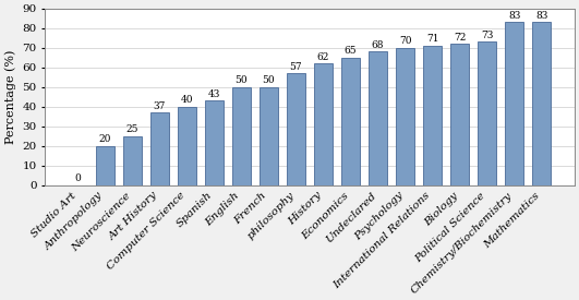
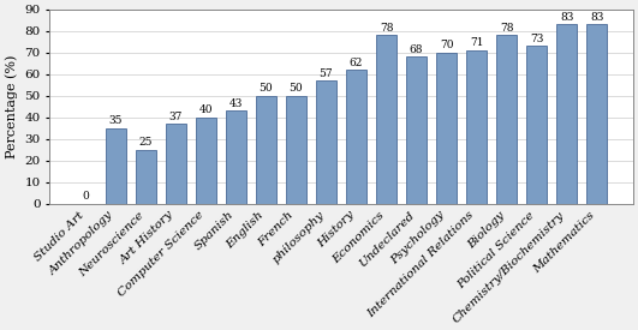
Anthropology: 20 -> 35
Economics: 65 -> 78
Biology: 72 -> 78
